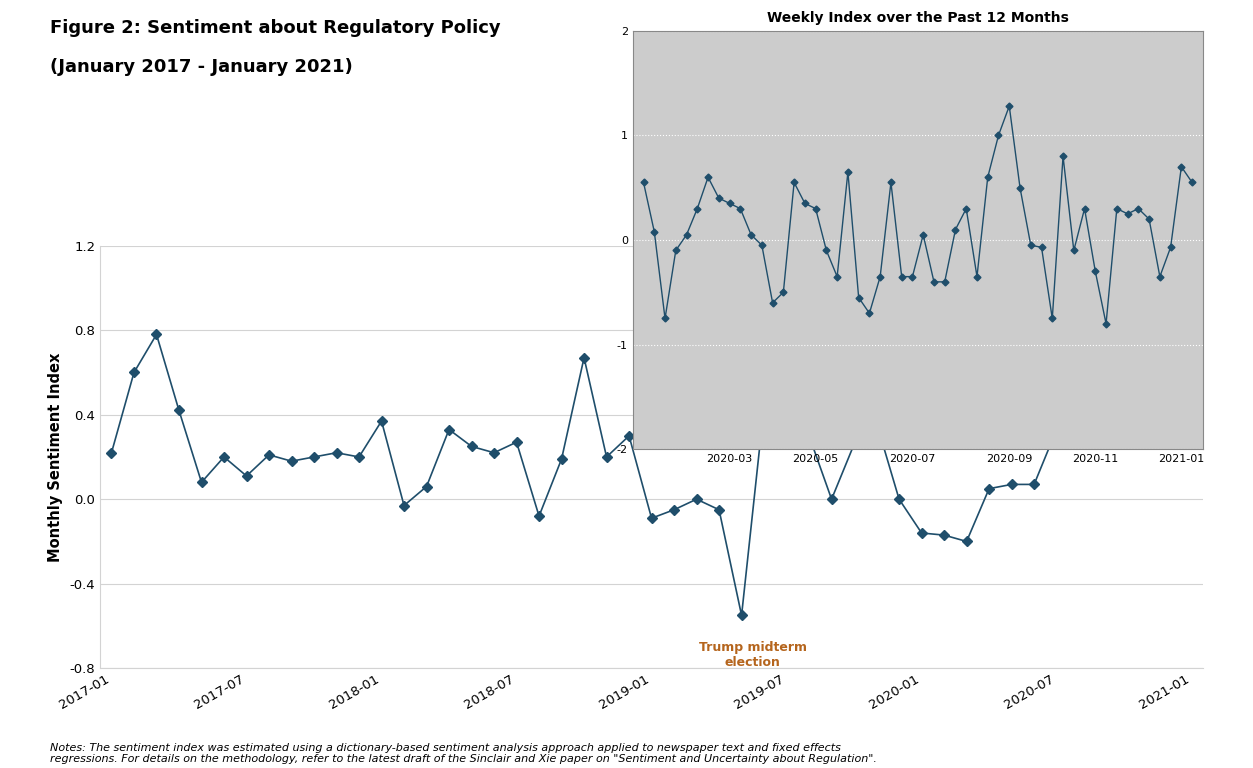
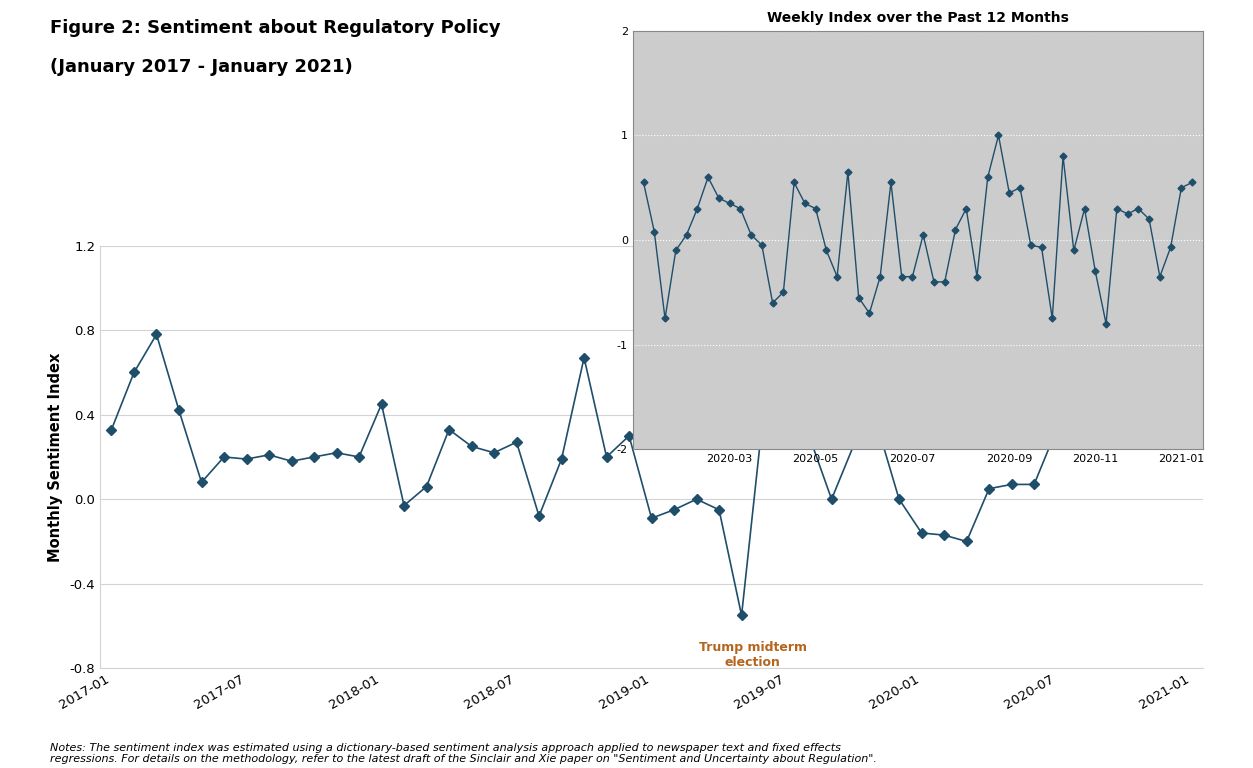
Weekly Index over the Past 12 Months/2020-09: 1.28 -> 0.45
Weekly Index over the Past 12 Months/2021-01: 0.70 -> 0.50
2017-01: 0.22 -> 0.33
2017-07: 0.11 -> 0.19
2018-01: 0.37 -> 0.45
